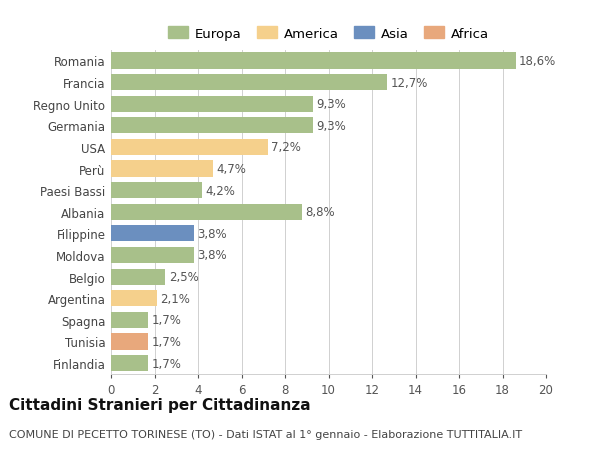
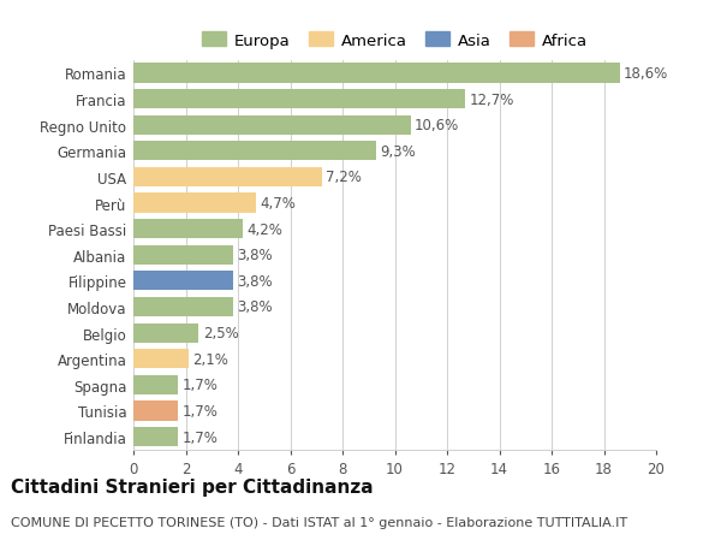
Regno Unito: 9,3% -> 10,6%
Albania: 8,8% -> 3,8%
